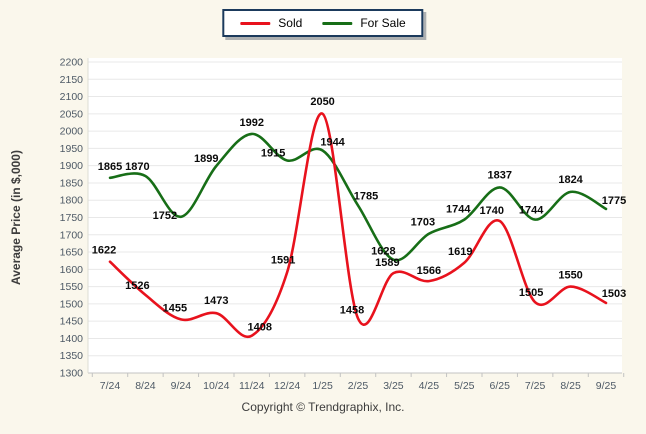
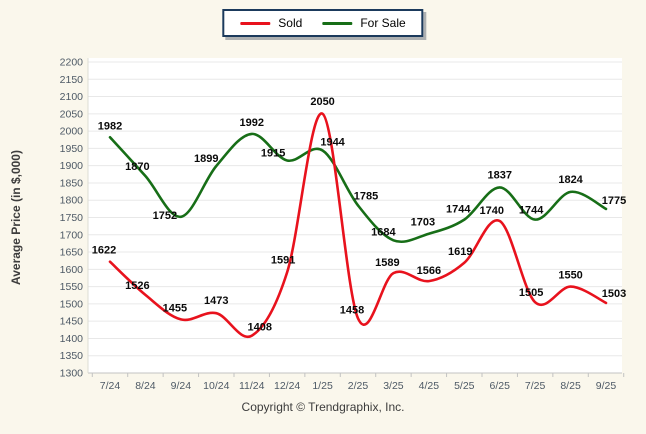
For Sale/7/24: 1865 -> 1982
For Sale/3/25: 1628 -> 1684
